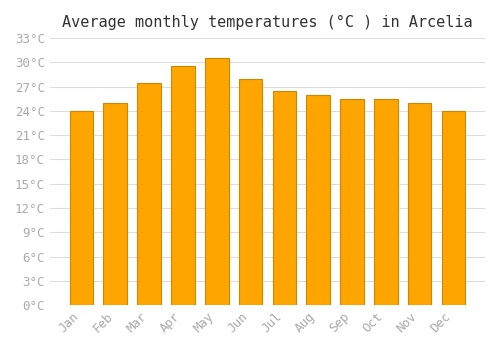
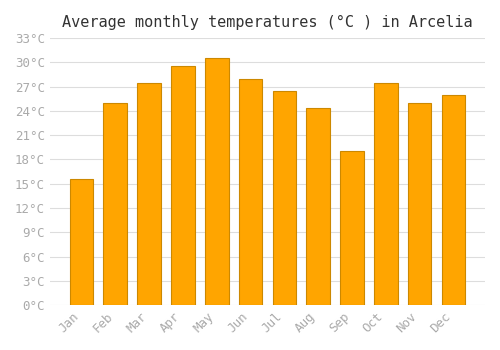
Jan: 24.0°C -> 15.6°C
Aug: 26.0°C -> 24.4°C
Sep: 25.5°C -> 19.0°C
Oct: 25.5°C -> 27.4°C
Dec: 24.0°C -> 26.0°C
